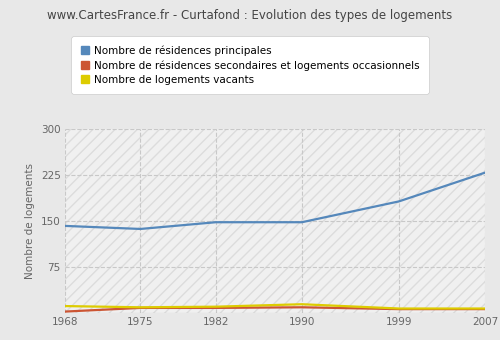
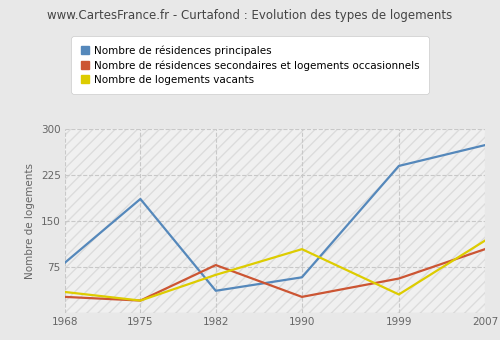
Nombre de résidences principales/1968: 142 -> 82
Nombre de résidences secondaires et logements occasionnels/1968: 2 -> 26
Nombre de logements vacants/1968: 11 -> 34
Nombre de résidences principales/1975: 137 -> 186
Nombre de résidences secondaires et logements occasionnels/1975: 8 -> 20
Nombre de logements vacants/1975: 9 -> 20
Nombre de résidences principales/1982: 148 -> 36
Nombre de résidences secondaires et logements occasionnels/1982: 8 -> 78
Nombre de logements vacants/1982: 10 -> 62
Nombre de résidences principales/1990: 148 -> 58
Nombre de résidences secondaires et logements occasionnels/1990: 9 -> 26
Nombre de logements vacants/1990: 14 -> 104
Nombre de résidences principales/1999: 182 -> 240
Nombre de résidences secondaires et logements occasionnels/1999: 6 -> 56
Nombre de logements vacants/1999: 7 -> 30
Nombre de résidences principales/2007: 229 -> 274
Nombre de résidences secondaires et logements occasionnels/2007: 6 -> 104
Nombre de logements vacants/2007: 7 -> 118
